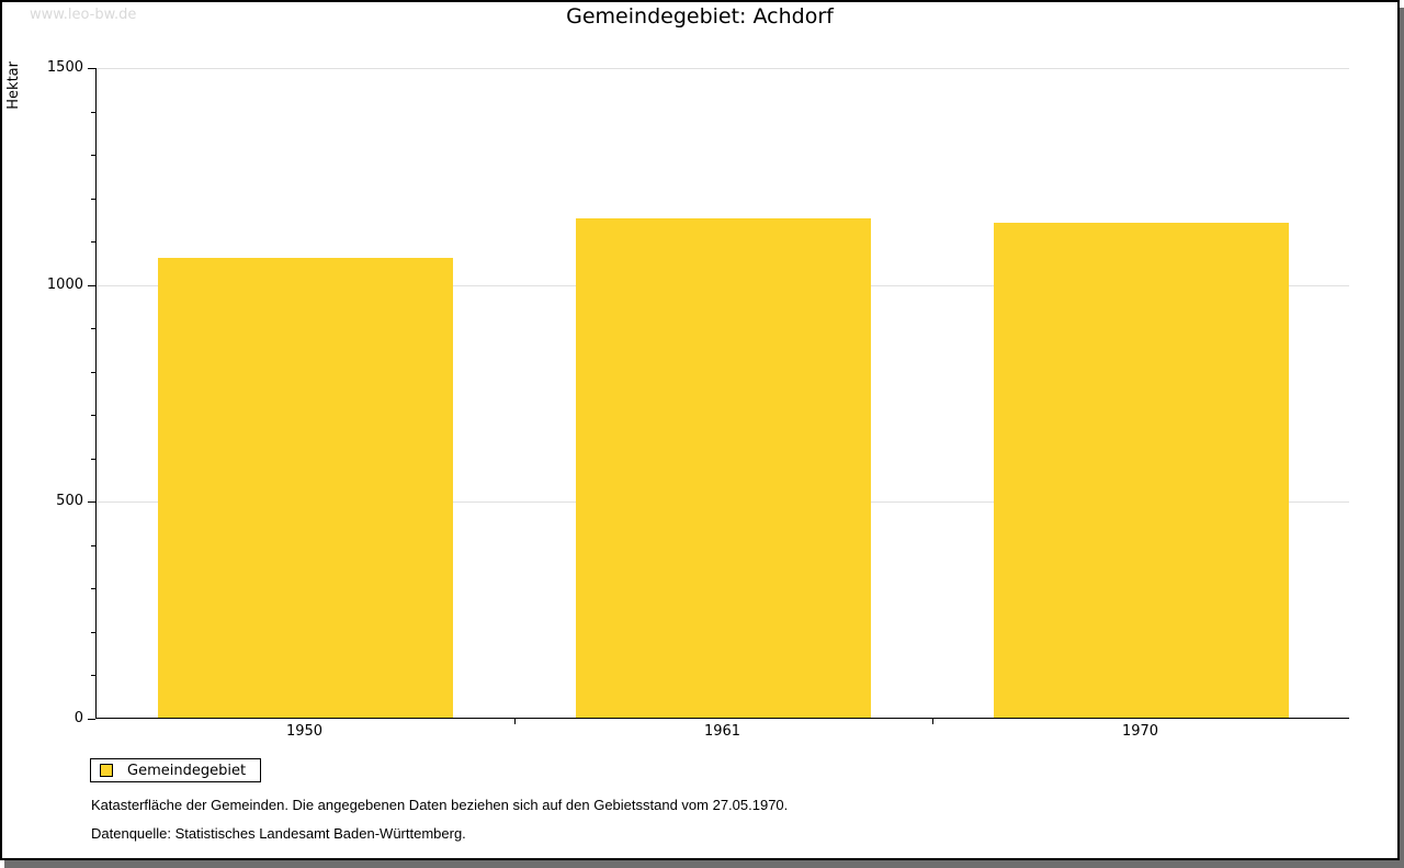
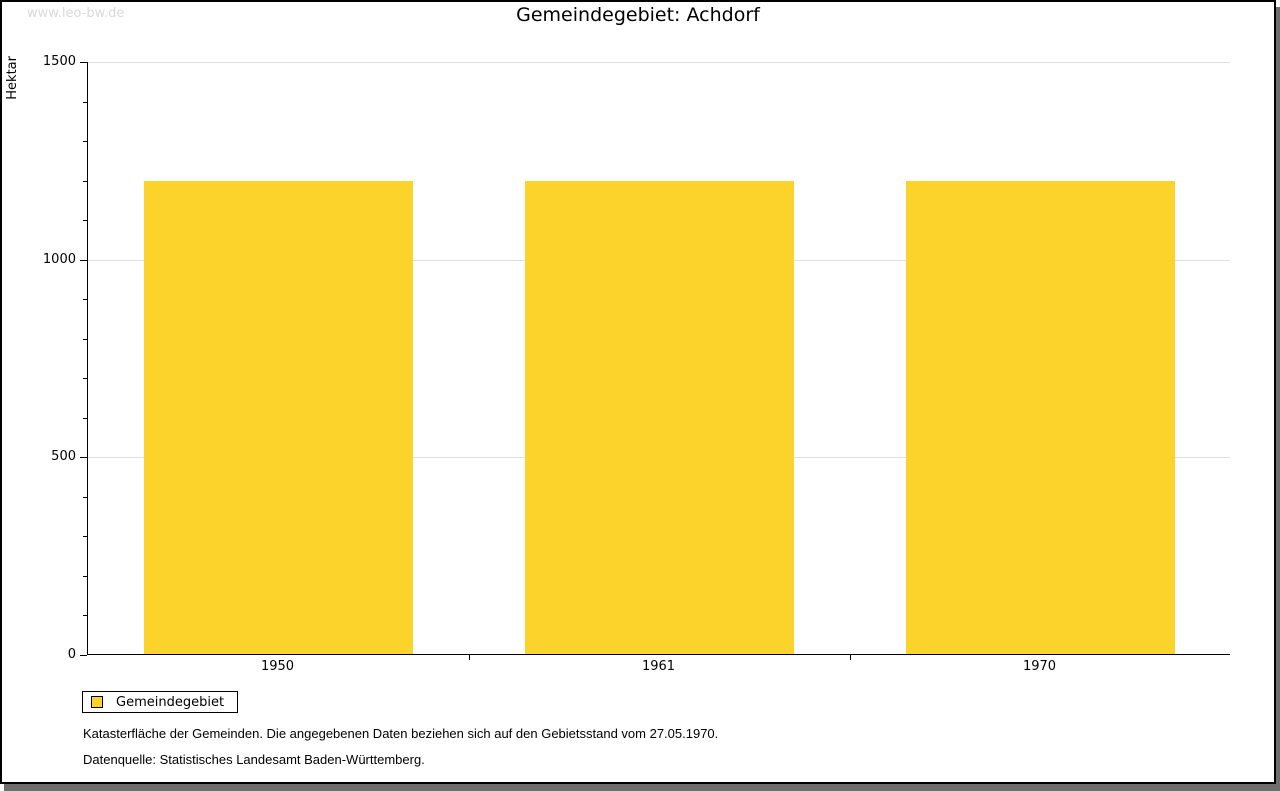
1950: 1060 -> 1200
1961: 1150 -> 1200
1970: 1140 -> 1200
